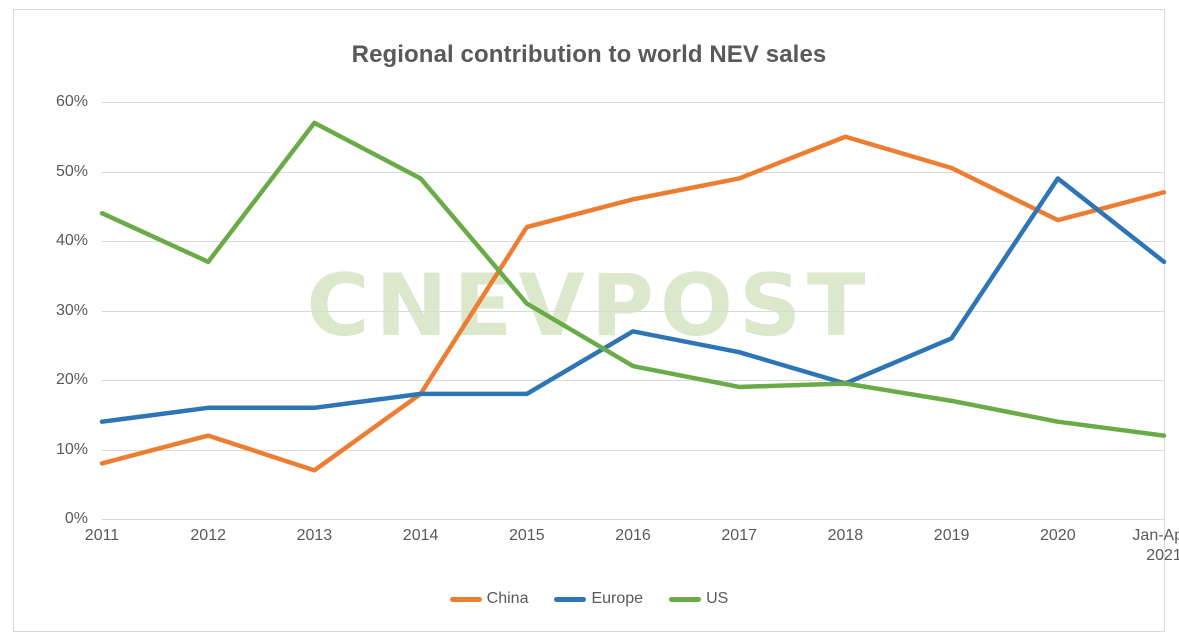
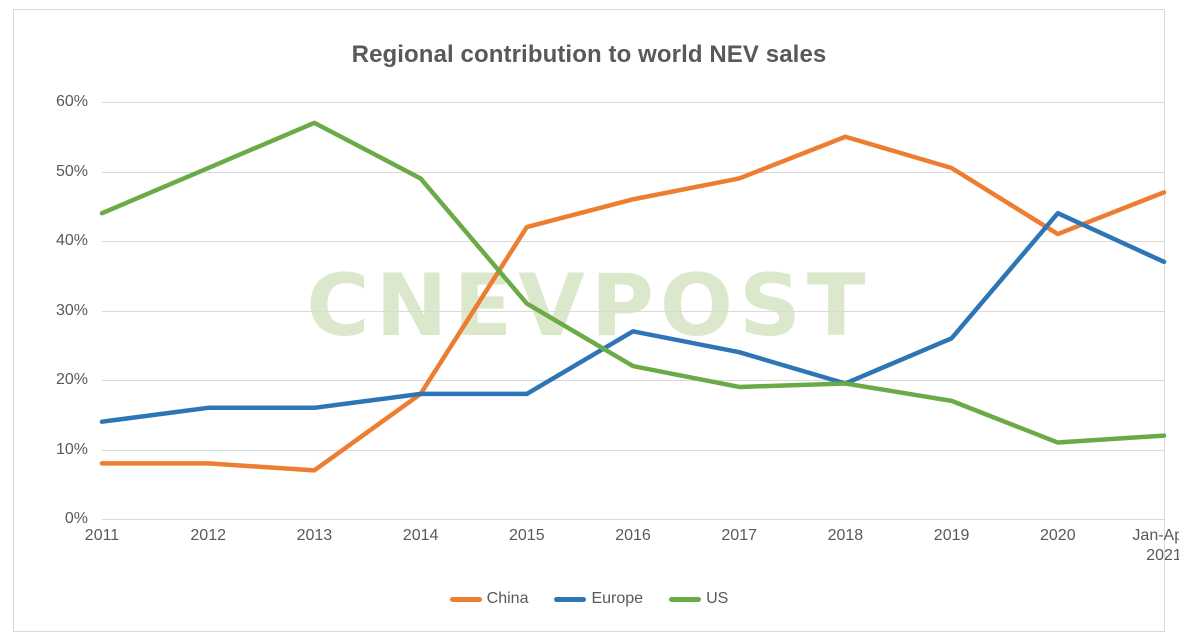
China/2012: 12% -> 8%
US/2012: 37% -> 50%
China/2020: 43% -> 41%
Europe/2020: 49% -> 44%
US/2020: 14% -> 11%
